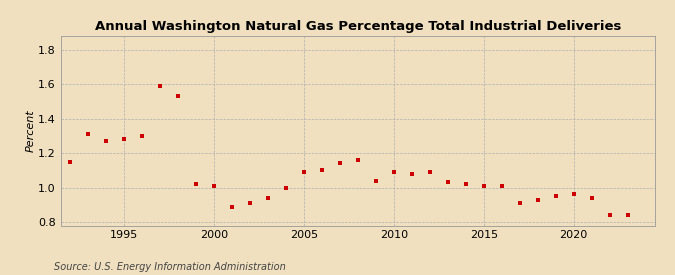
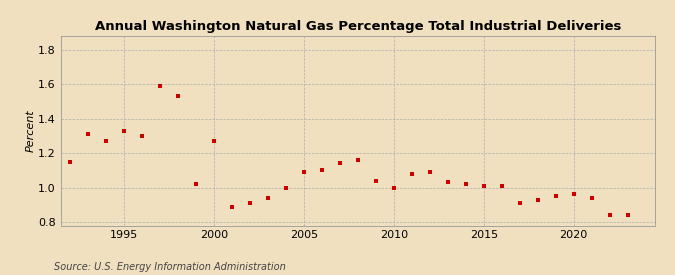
1995: 1.28 -> 1.33
2000: 1.01 -> 1.27
2010: 1.09 -> 1.00
